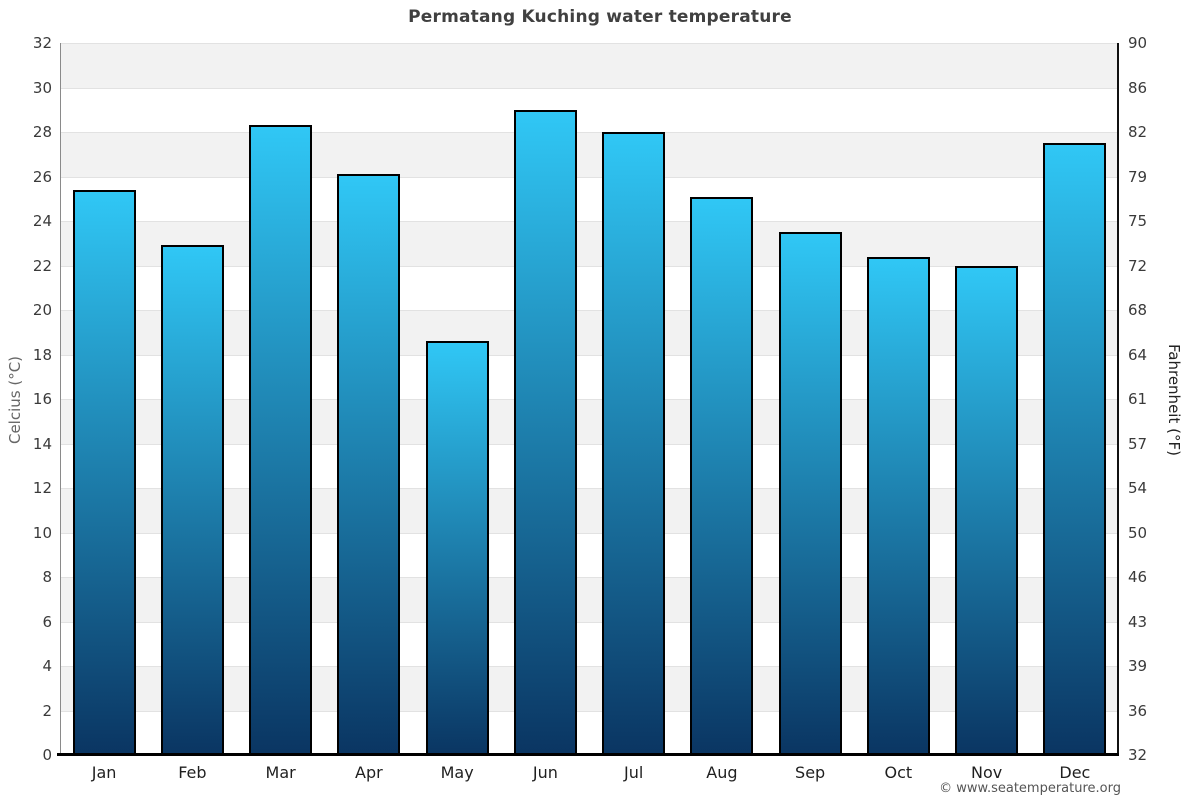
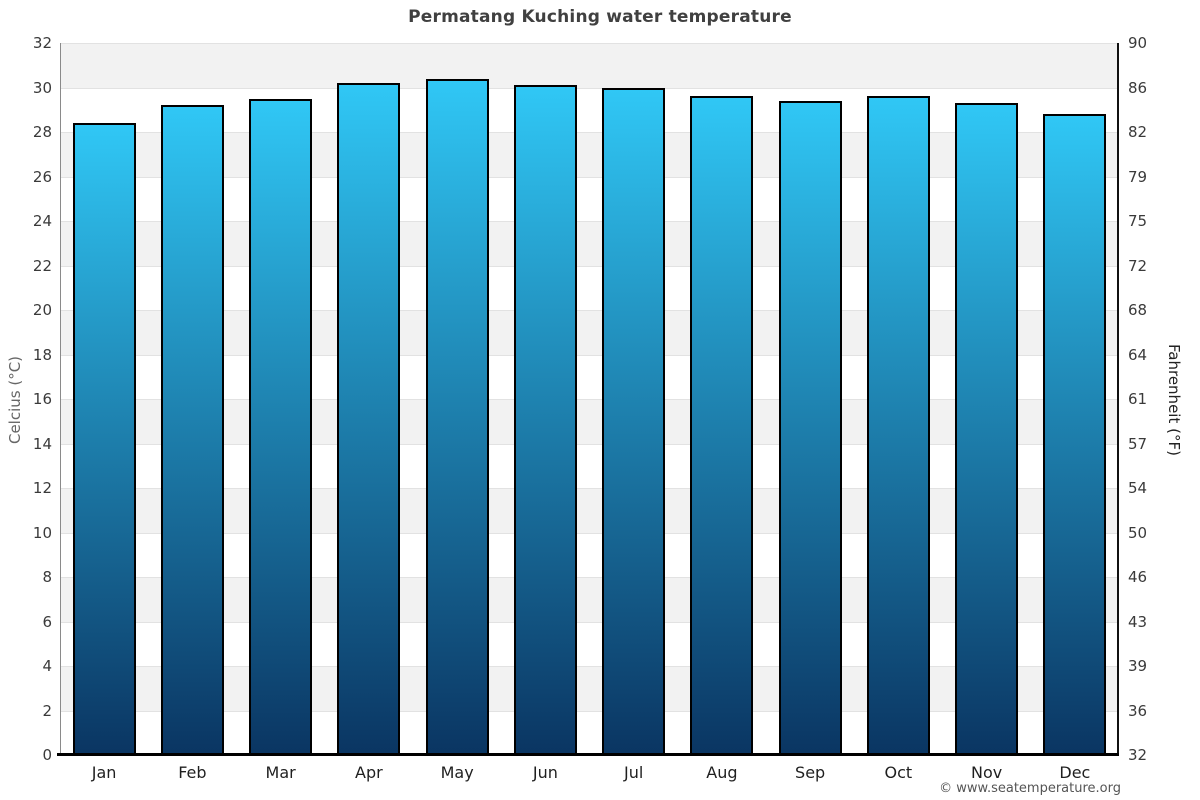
Jan: 25.4 -> 28.4
Feb: 22.9 -> 29.2
Mar: 28.3 -> 29.5
Apr: 26.1 -> 30.2
May: 18.6 -> 30.4
Jun: 29.0 -> 30.1
Jul: 28.0 -> 30.0
Aug: 25.1 -> 29.6
Sep: 23.5 -> 29.4
Oct: 22.4 -> 29.6
Nov: 22.0 -> 29.3
Dec: 27.5 -> 28.8
